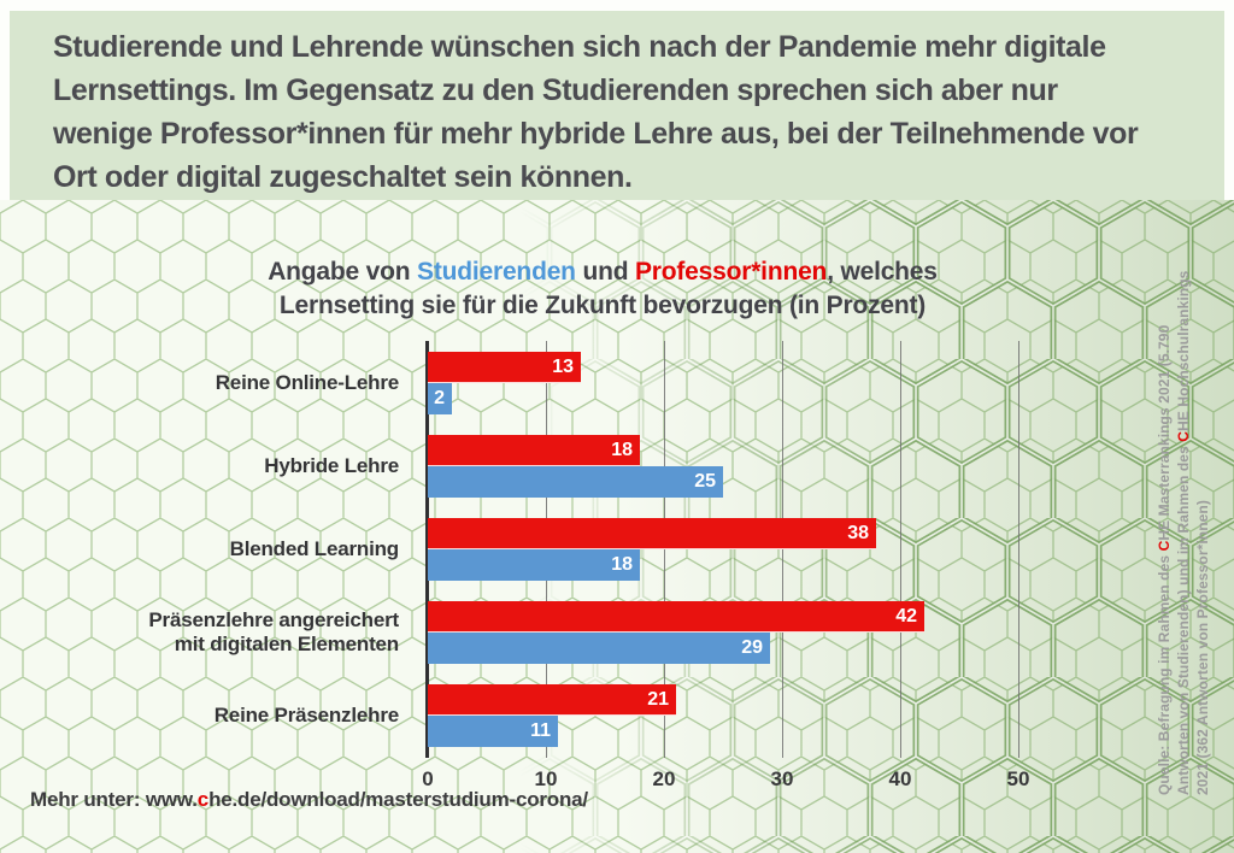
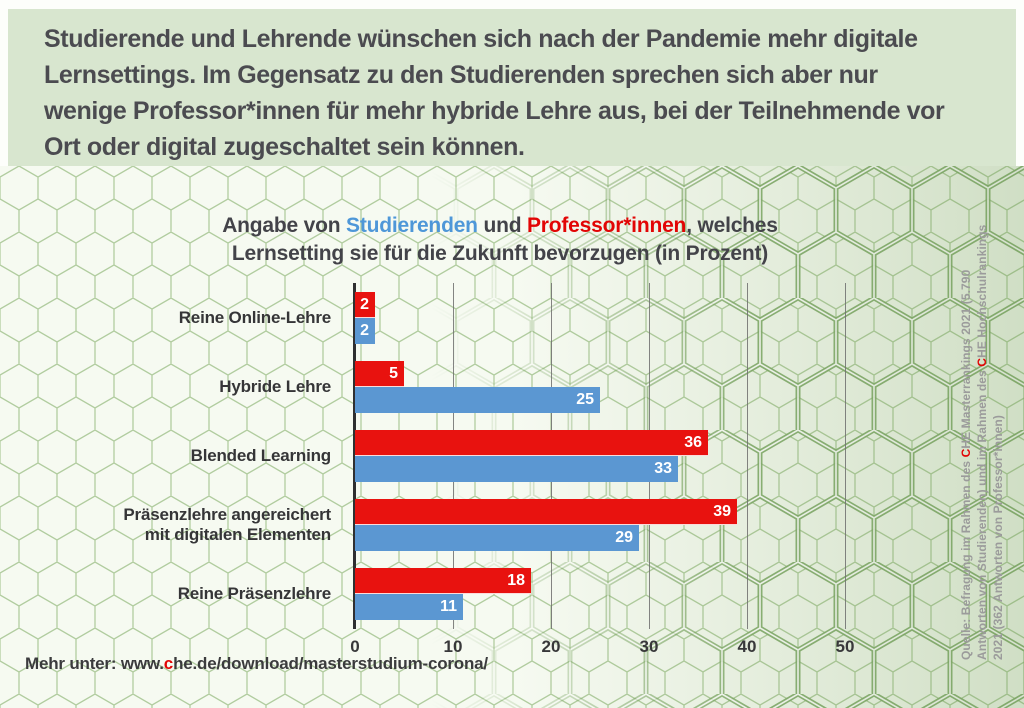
Professor*innen/Reine Online-Lehre: 13 -> 2
Professor*innen/Hybride Lehre: 18 -> 5
Professor*innen/Blended Learning: 38 -> 36
Studierenden/Blended Learning: 18 -> 33
Professor*innen/Präsenzlehre angereichert mit digitalen Elementen: 42 -> 39
Professor*innen/Reine Präsenzlehre: 21 -> 18
